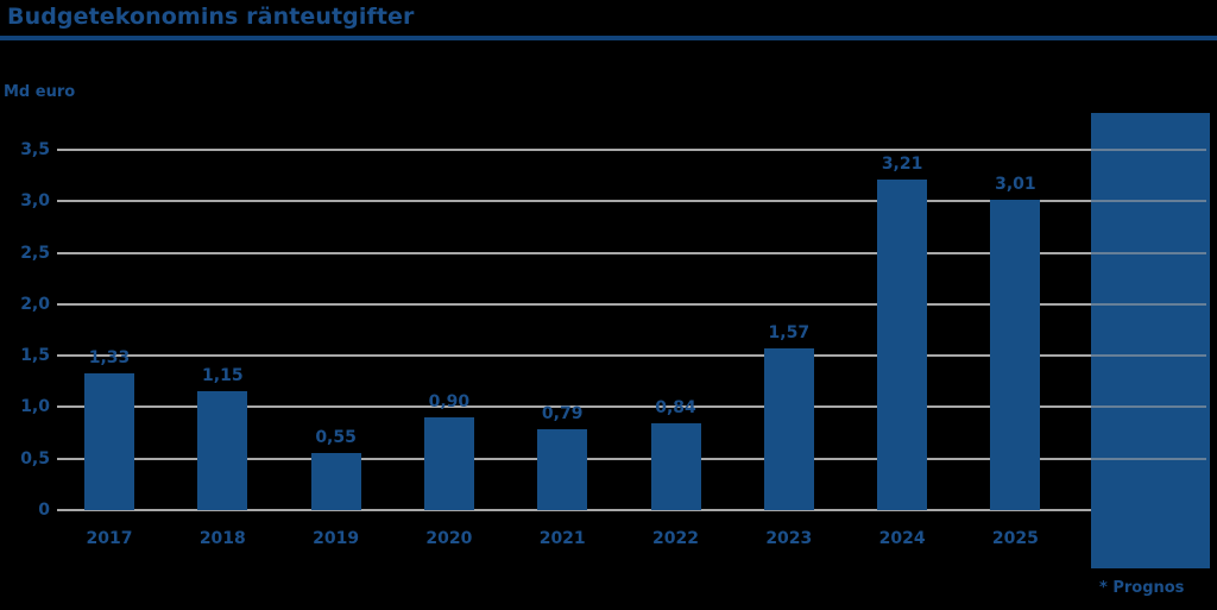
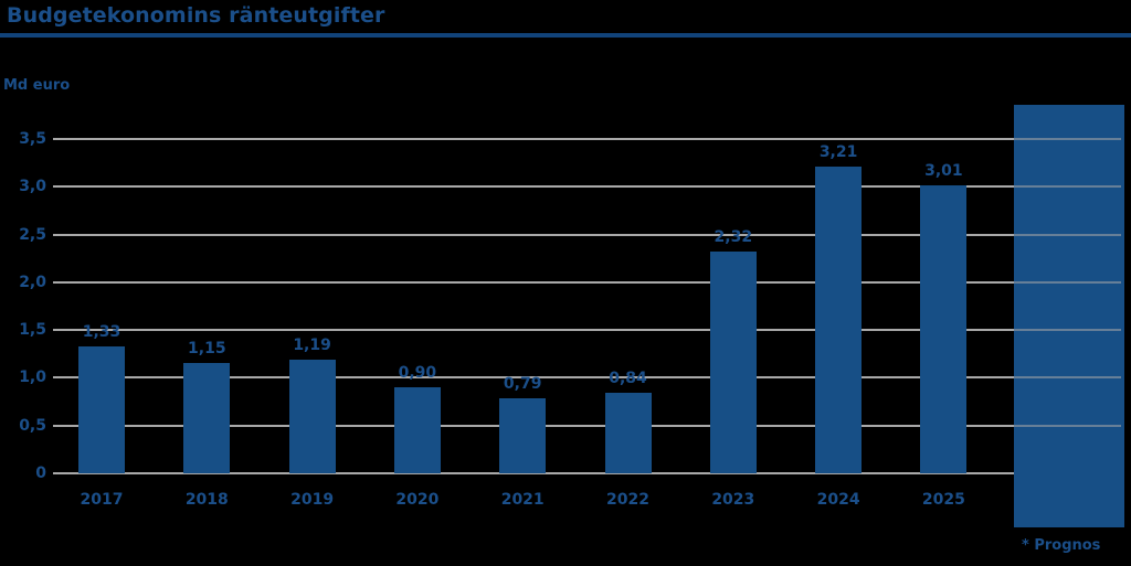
2019: 0,55 -> 1,19
2023: 1,57 -> 2,32
